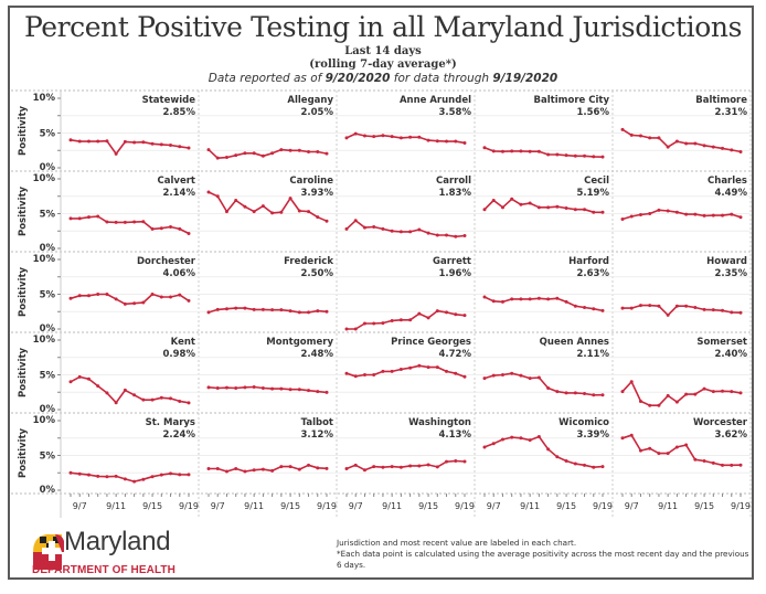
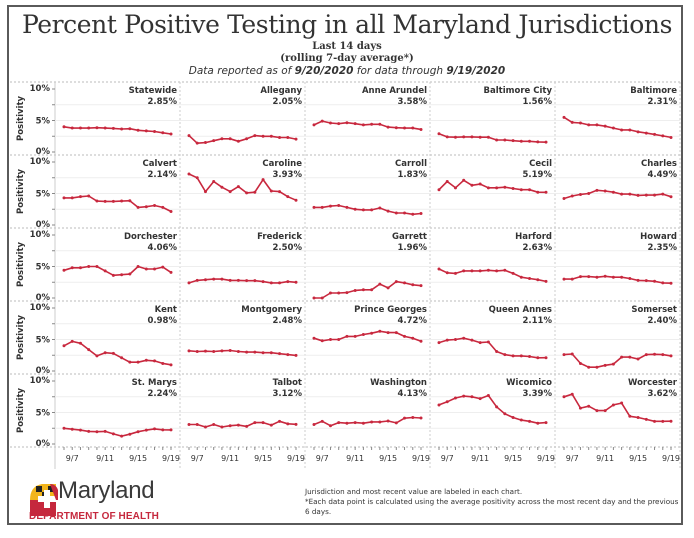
Carroll/9/7: 4% -> 3%
Somerset/9/7: 4% -> 3%
Statewide/9/11: 2% -> 4%
Baltimore/9/11: 3% -> 4%
Howard/9/11: 2% -> 3%
Kent/9/11: 1% -> 3%
Somerset/9/11: 2% -> 1%
Somerset/9/15: 3% -> 2%
